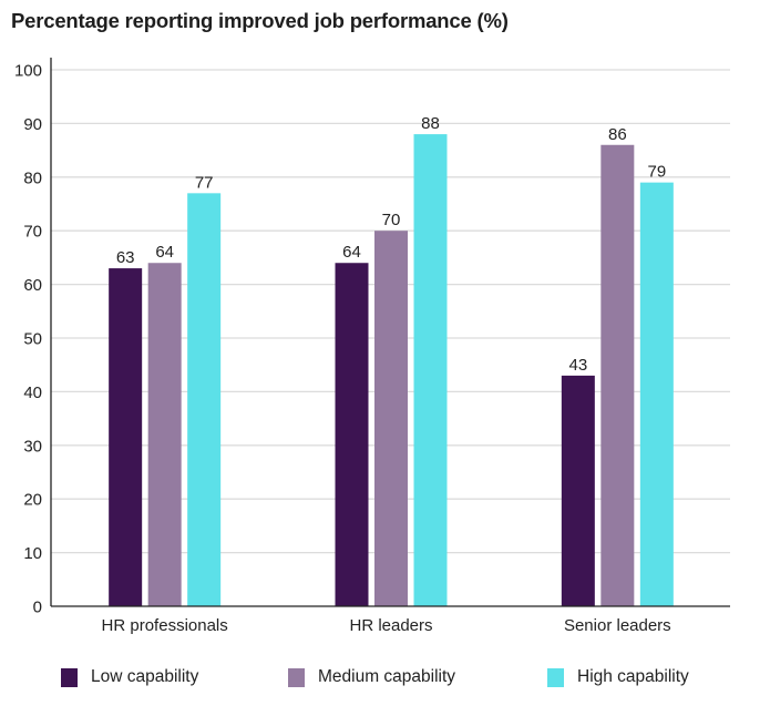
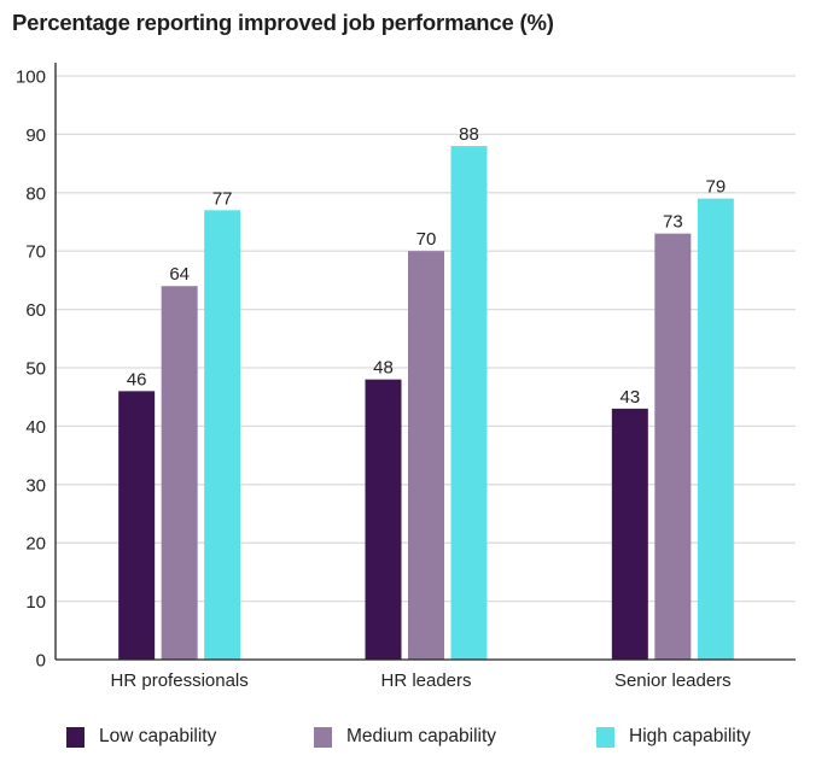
Low capability/HR professionals: 63 -> 46
Low capability/HR leaders: 64 -> 48
Medium capability/Senior leaders: 86 -> 73
